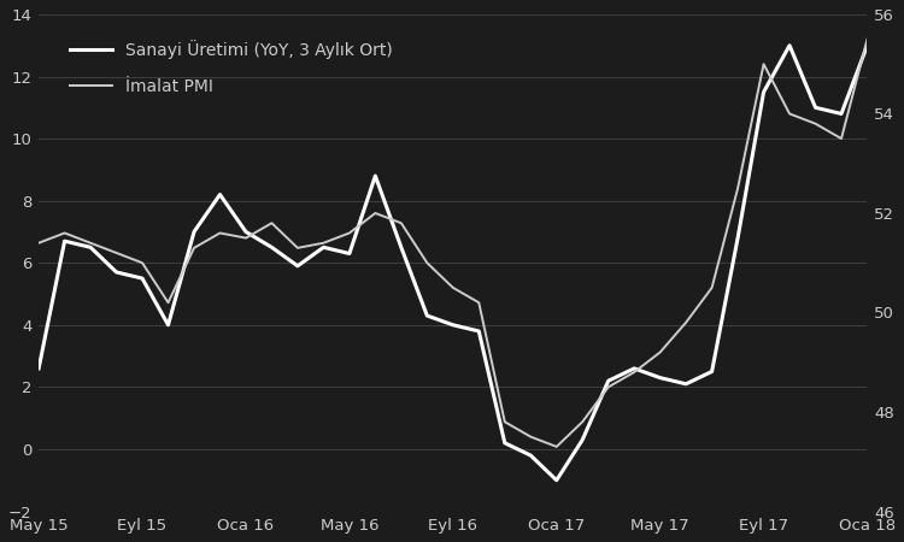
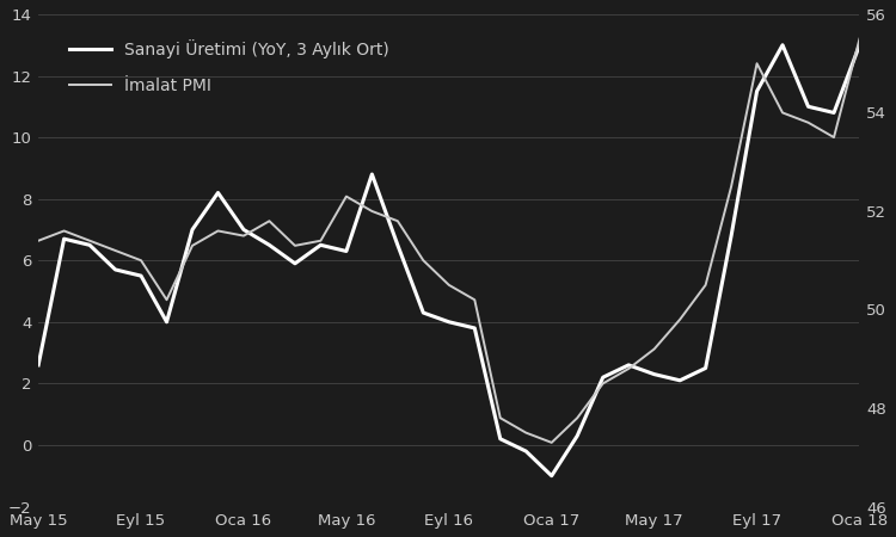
İmalat PMI/May 16: 51.6 -> 52.3
